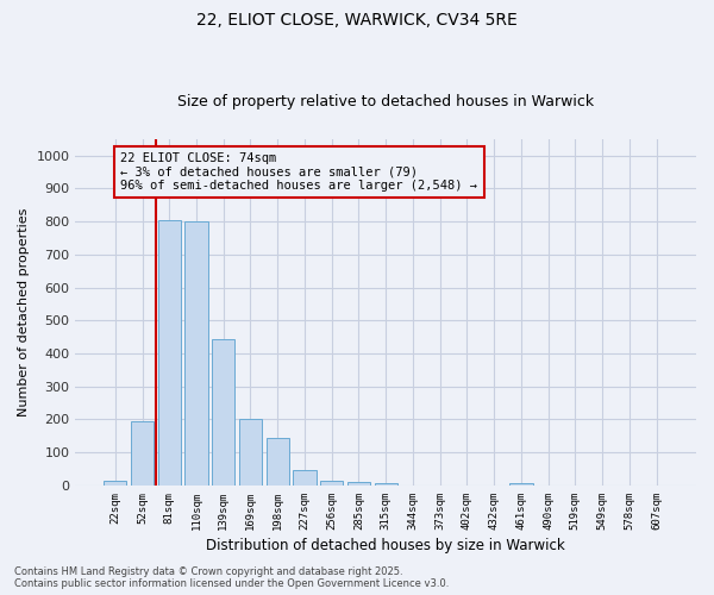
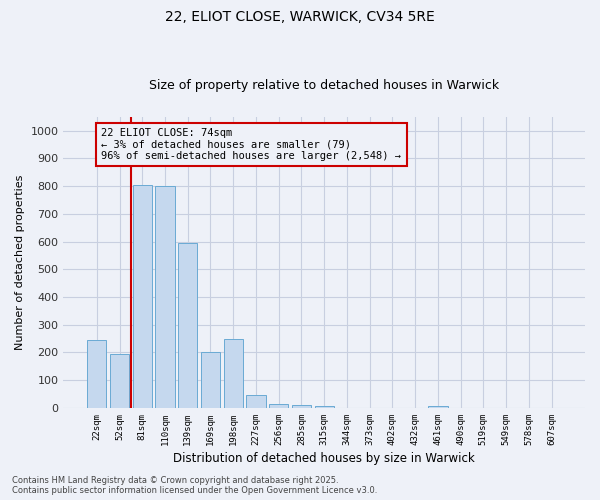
22sqm: 15 -> 245
139sqm: 445 -> 595
198sqm: 145 -> 250
